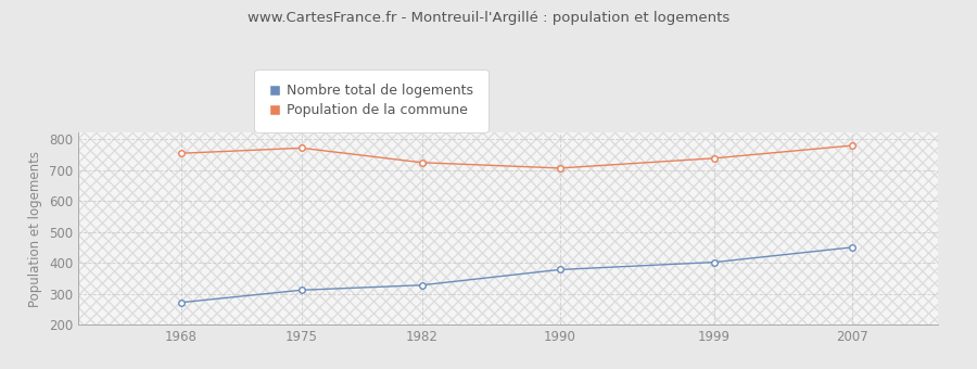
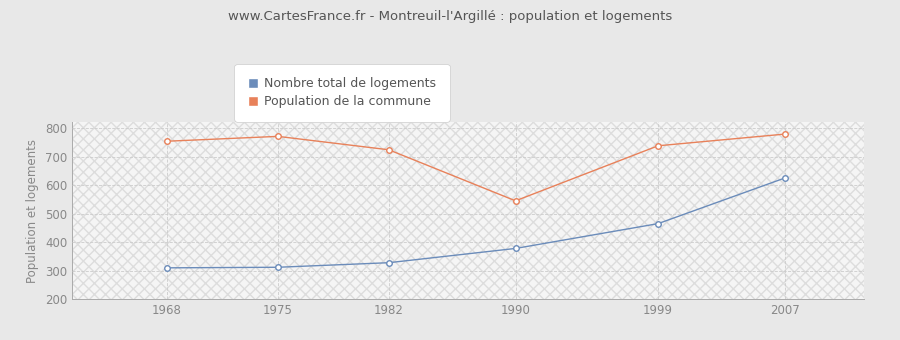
Nombre total de logements/1968: 272 -> 310
Population de la commune/1990: 706 -> 545
Nombre total de logements/1999: 402 -> 465
Nombre total de logements/2007: 450 -> 625
